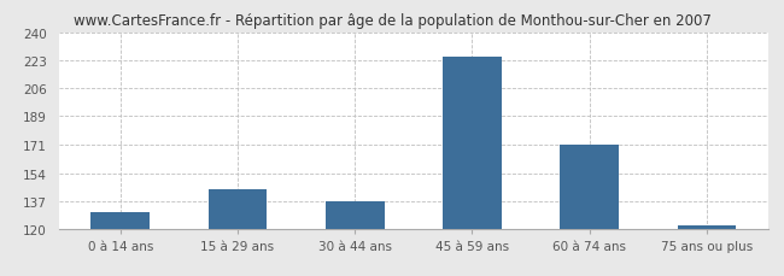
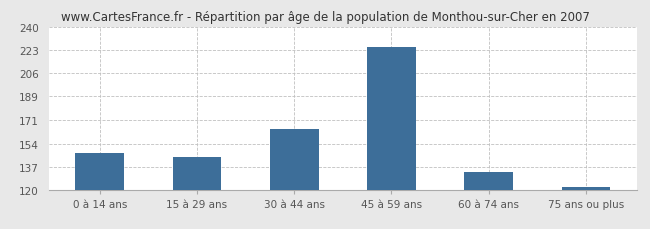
0 à 14 ans: 130 -> 147
30 à 44 ans: 137 -> 165
60 à 74 ans: 171 -> 133
